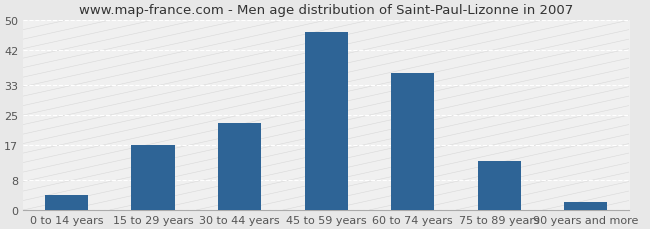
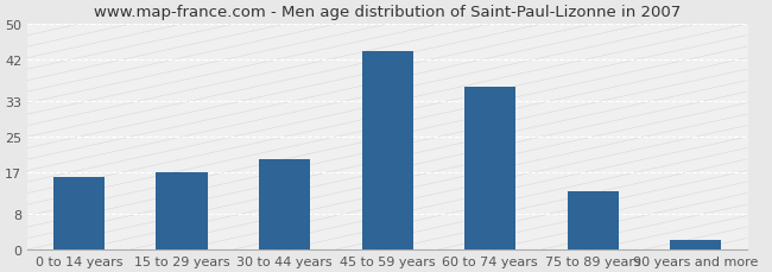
0 to 14 years: 4 -> 16
30 to 44 years: 23 -> 20
45 to 59 years: 47 -> 44
